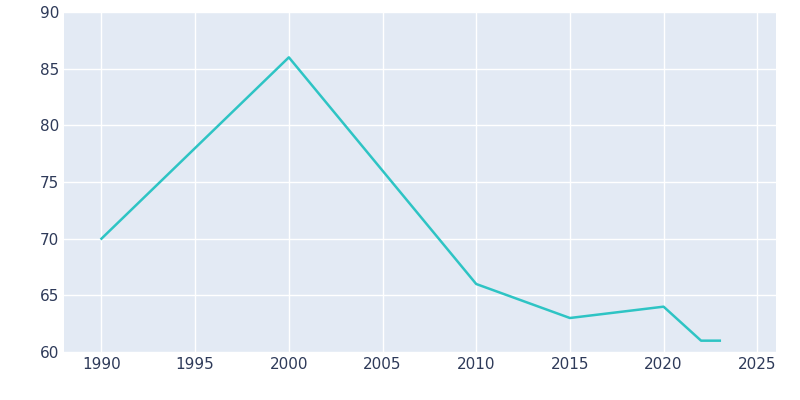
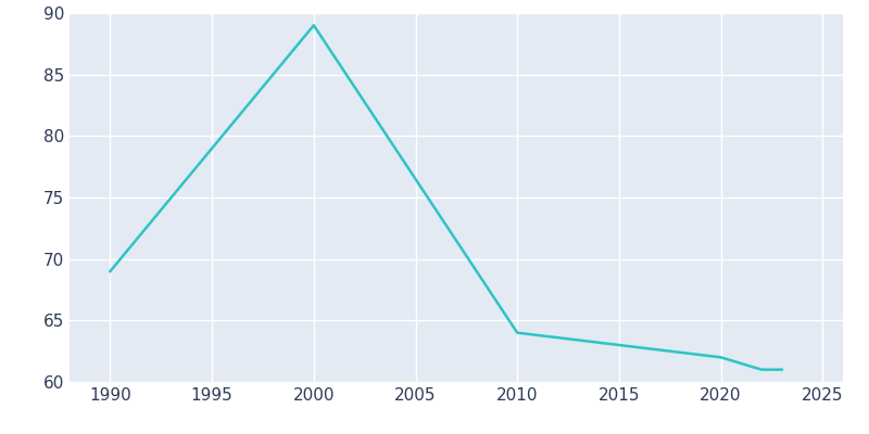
1990: 70 -> 69
2000: 86 -> 89
2010: 66 -> 64
2020: 64 -> 62
